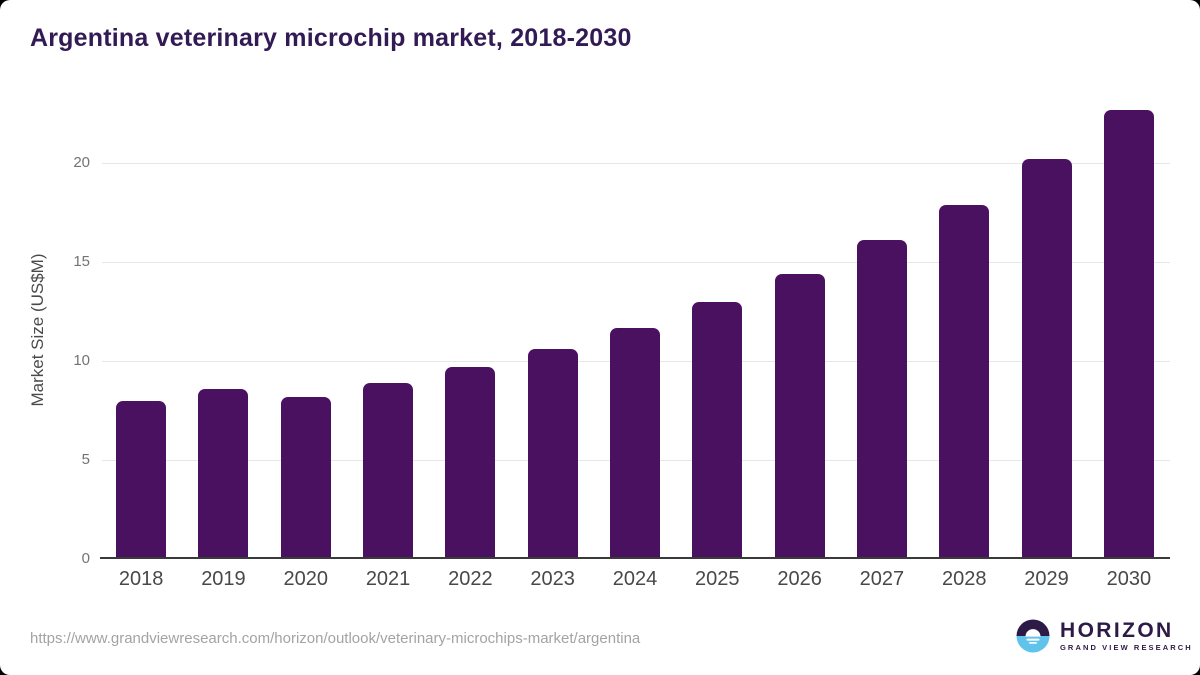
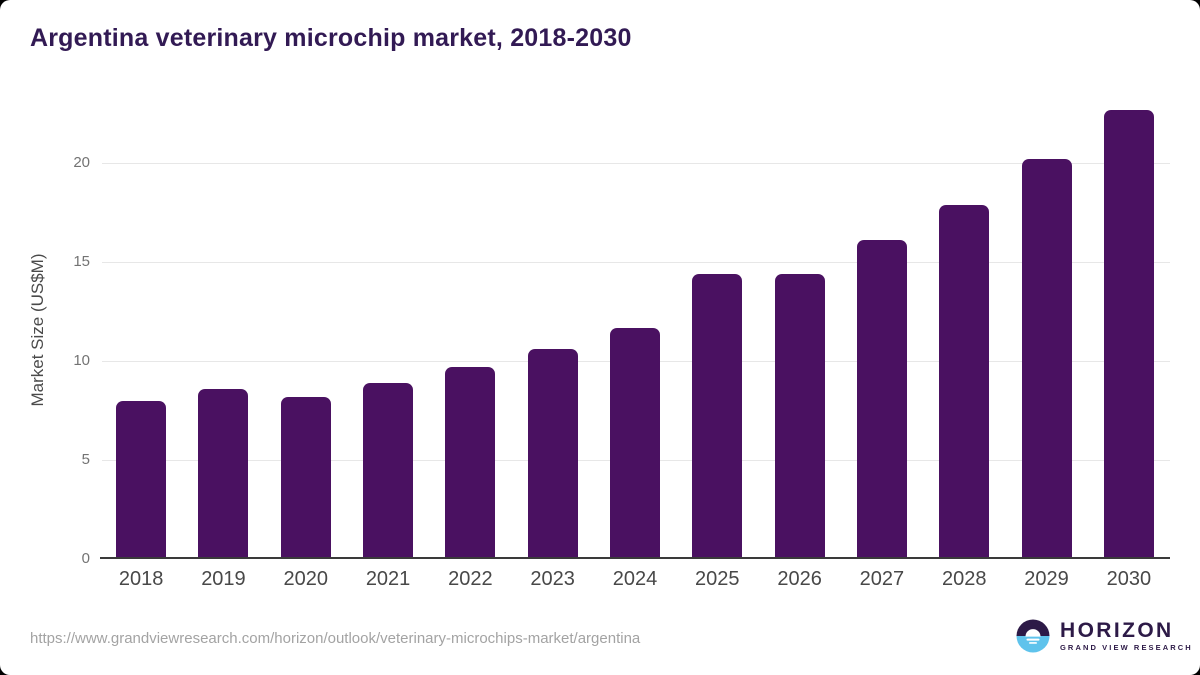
2025: 13.0 -> 14.4
